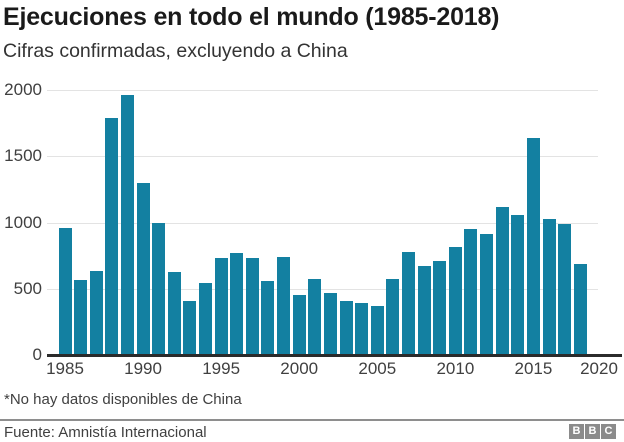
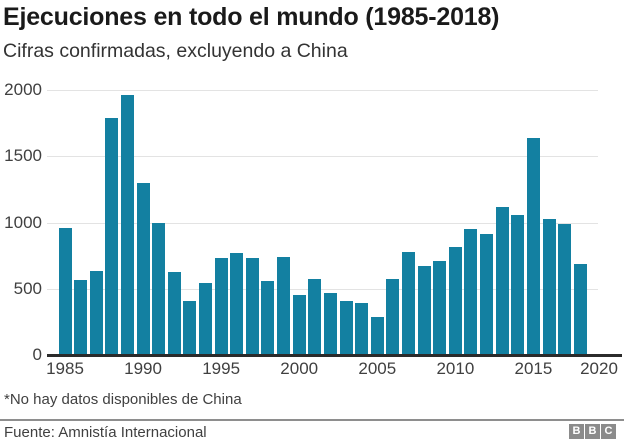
2005: 370 -> 290
